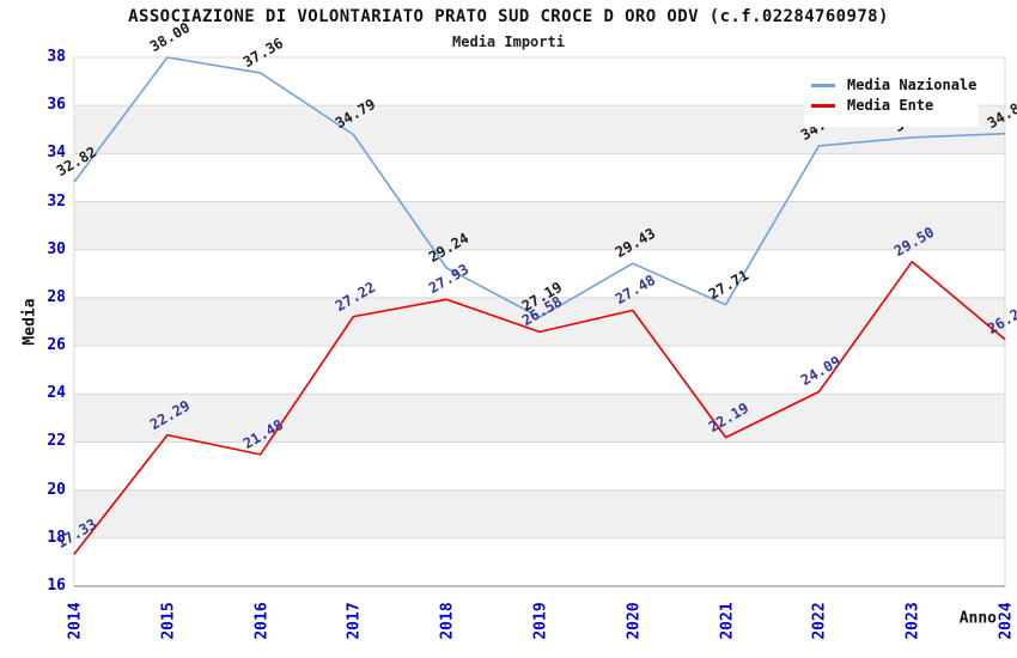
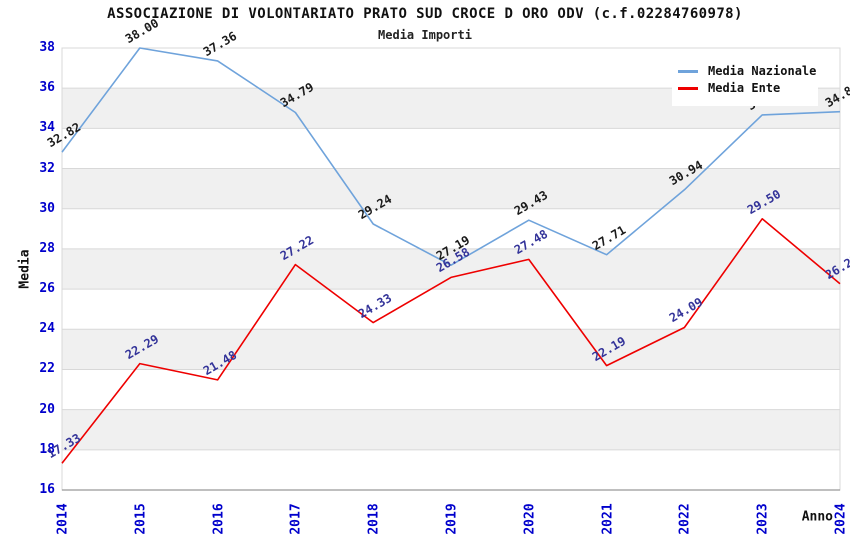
Media Ente/2018: 27.93 -> 24.33
Media Nazionale/2022: 34.32 -> 30.94
